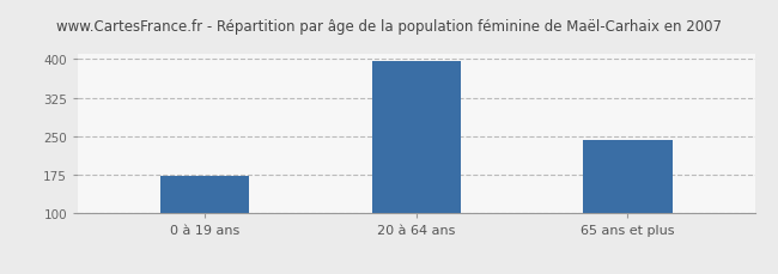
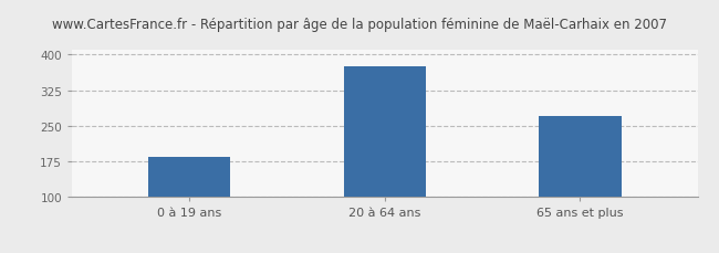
0 à 19 ans: 172 -> 185
20 à 64 ans: 395 -> 375
65 ans et plus: 242 -> 270
